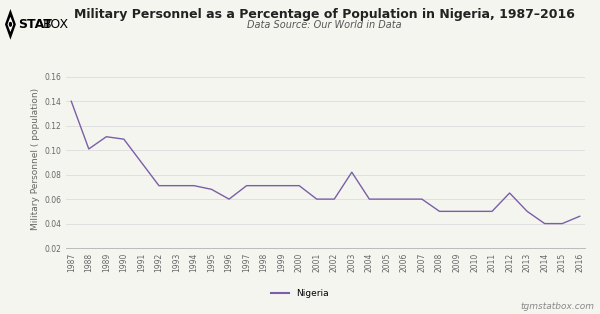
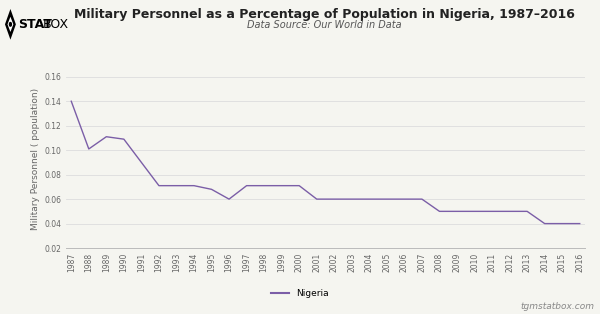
2003: 0.082 -> 0.060
2012: 0.065 -> 0.050
2016: 0.046 -> 0.040
